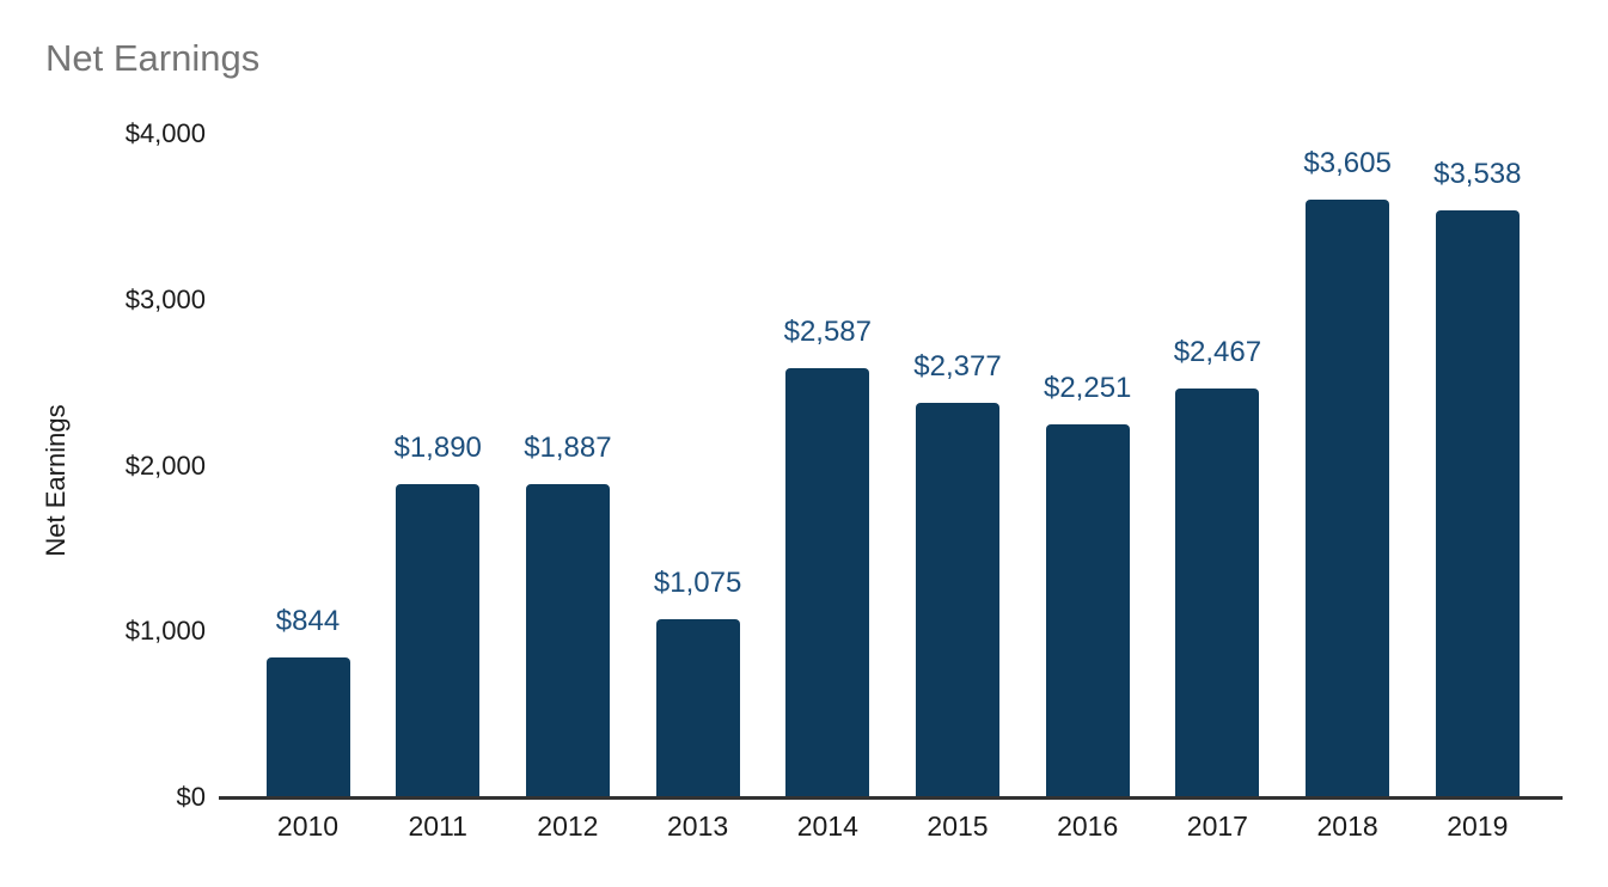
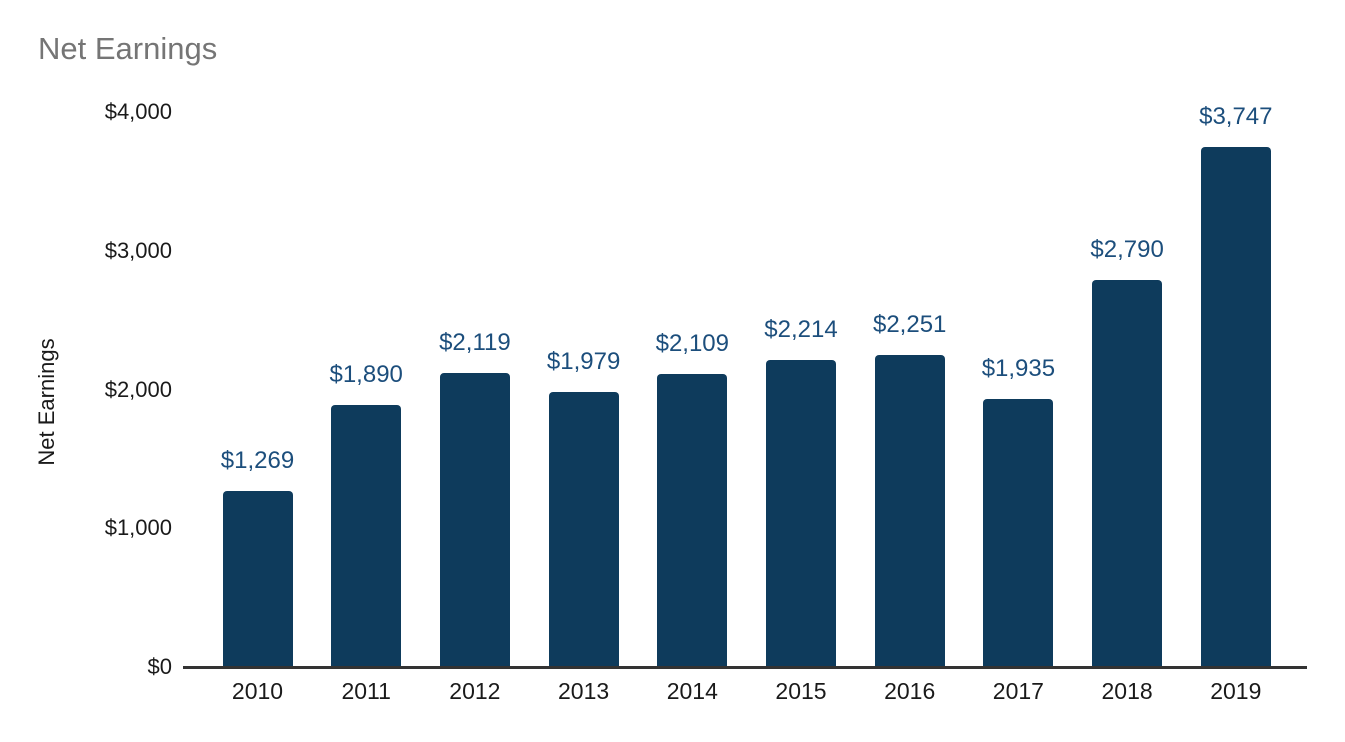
2010: $844 -> $1,269
2012: $1,887 -> $2,119
2013: $1,075 -> $1,979
2014: $2,587 -> $2,109
2015: $2,377 -> $2,214
2017: $2,467 -> $1,935
2018: $3,605 -> $2,790
2019: $3,538 -> $3,747
